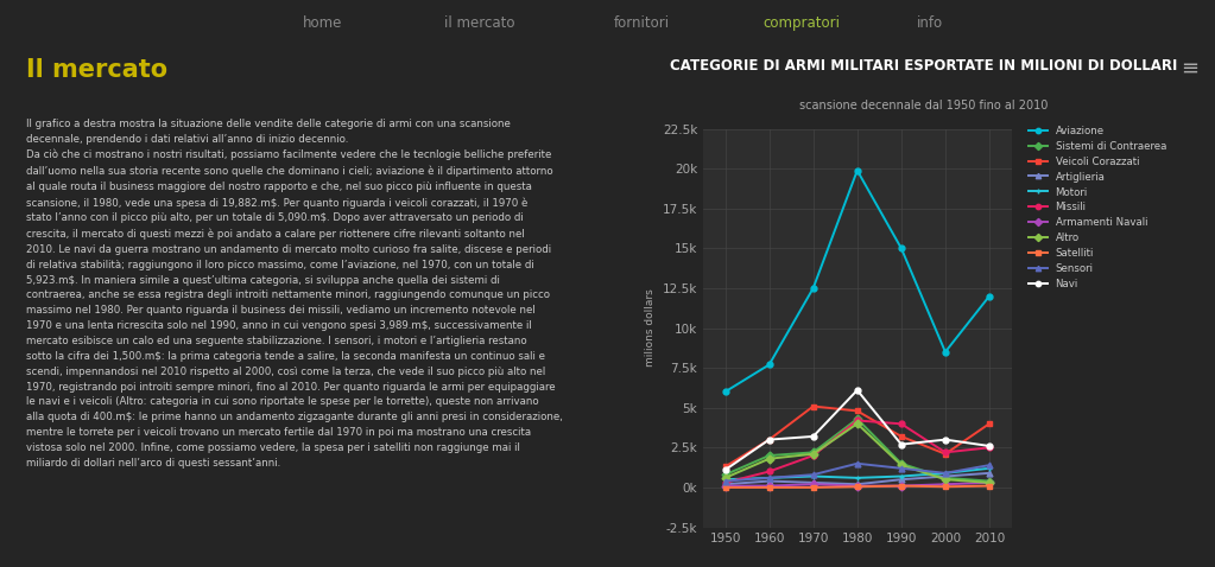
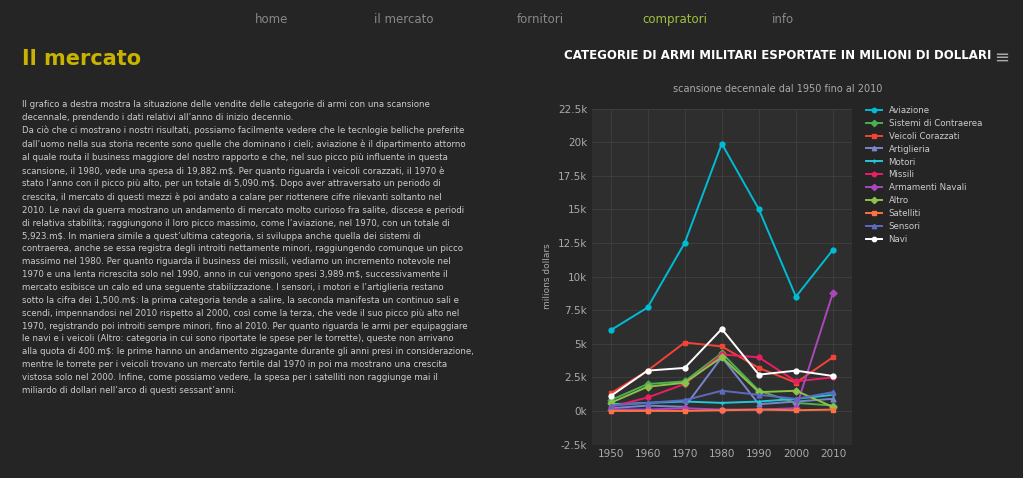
Artiglieria/1980: 0.2k -> 4.0k
Altro/2000: 0.5k -> 1.5k
Armamenti Navali/2010: 0.3k -> 8.8k
